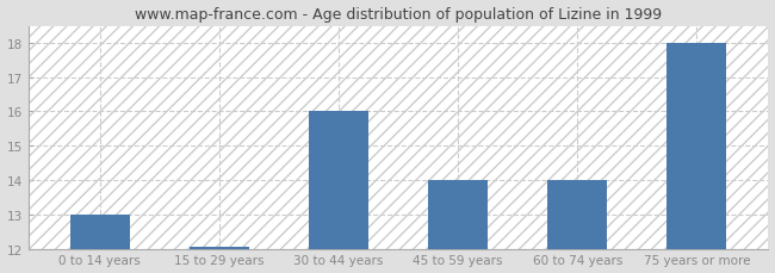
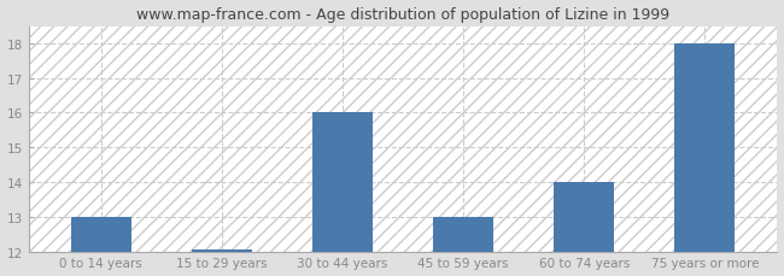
45 to 59 years: 14.00 -> 13.00
